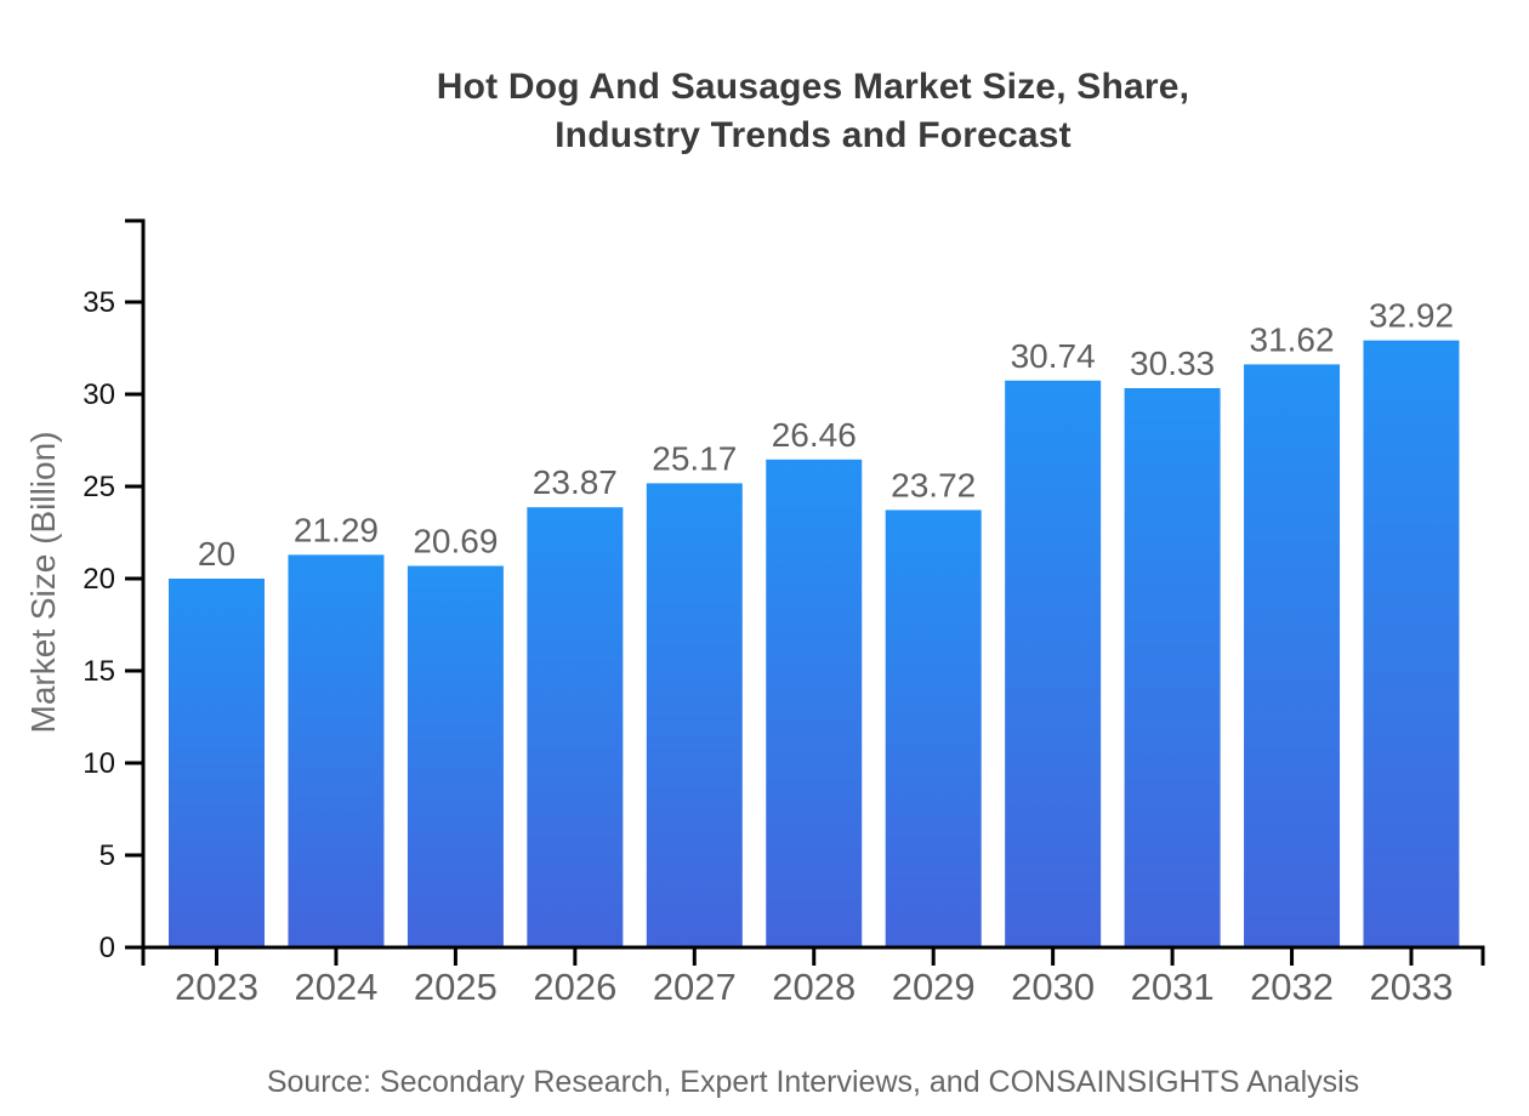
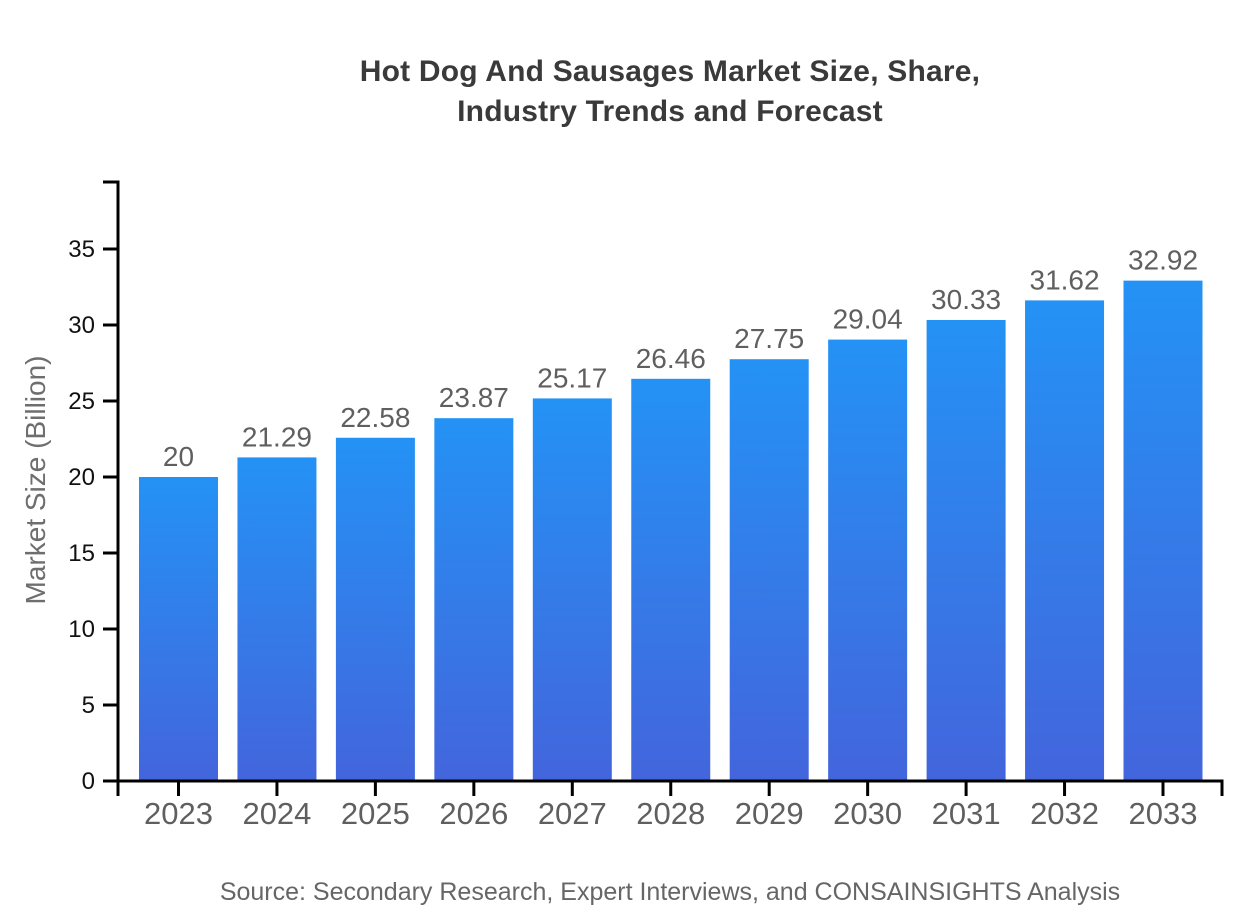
2025: 20.69 -> 22.58
2029: 23.72 -> 27.75
2030: 30.74 -> 29.04
